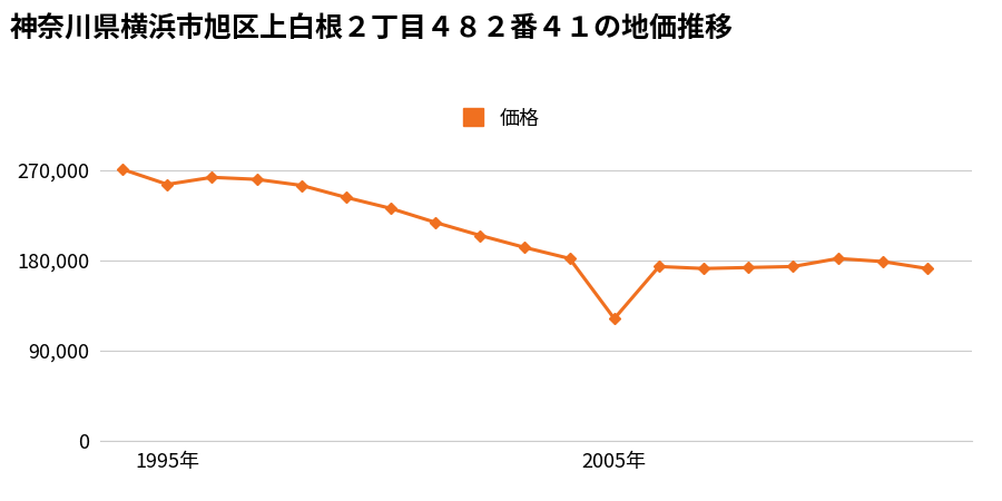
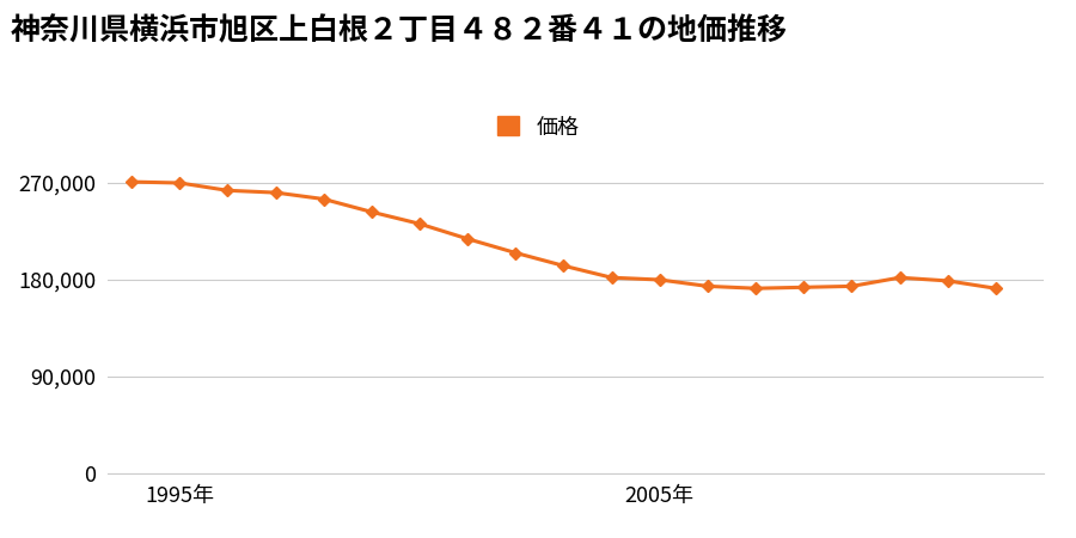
1995年: 256,000 -> 270,000
2005年: 122,000 -> 180,000
